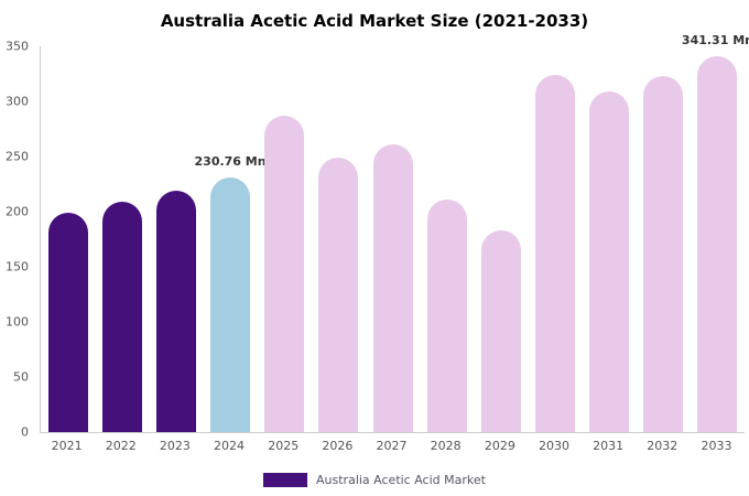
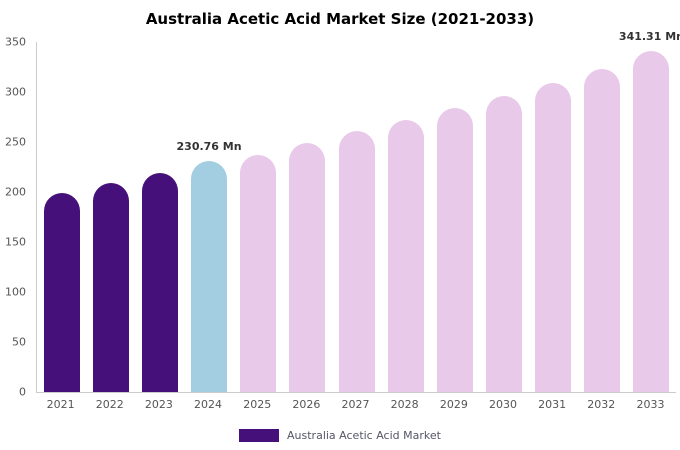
2025: 287 -> 237
2028: 211 -> 272
2029: 183 -> 284
2030: 324 -> 296
